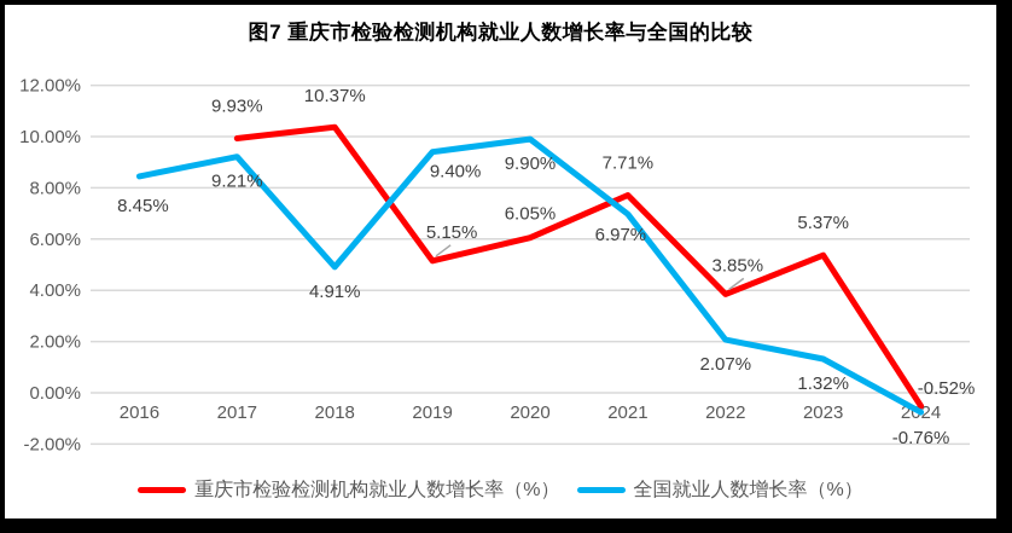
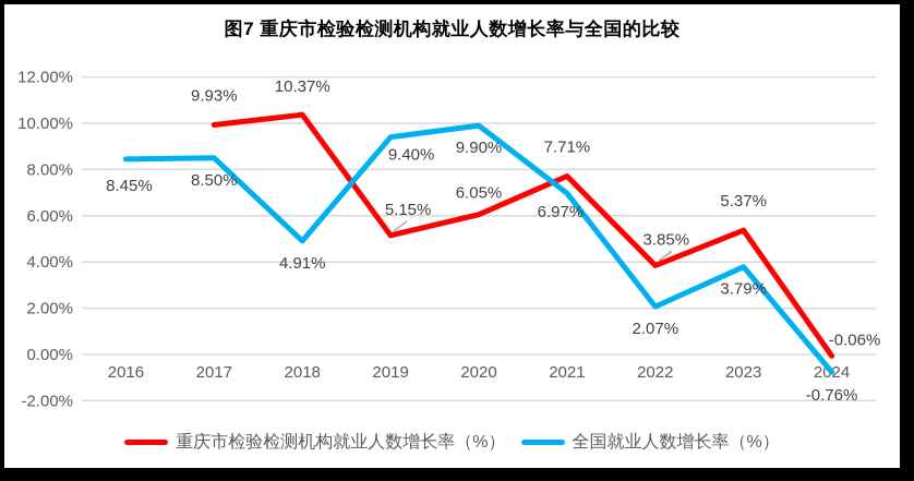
全国就业人数增长率（%）/2017: 9.21% -> 8.50%
全国就业人数增长率（%）/2023: 1.32% -> 3.79%
重庆市检验检测机构就业人数增长率（%）/2024: -0.52% -> -0.06%
